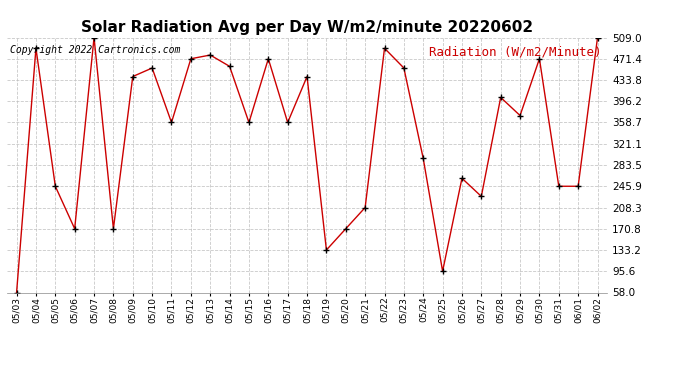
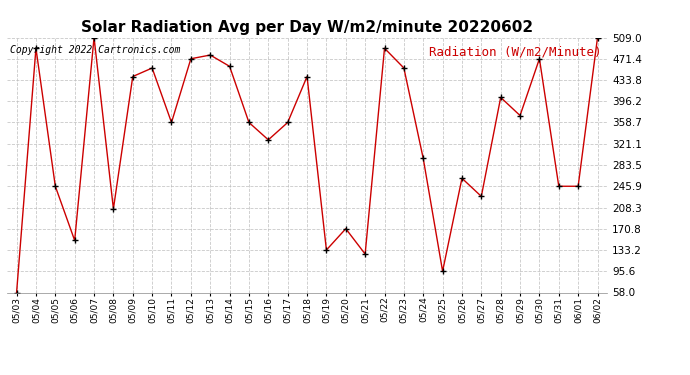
05/06: 171 -> 150
05/08: 171 -> 206
05/16: 471 -> 328
05/21: 208 -> 126
